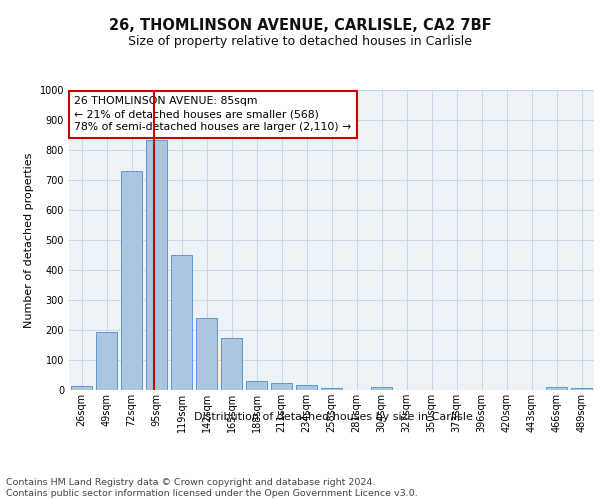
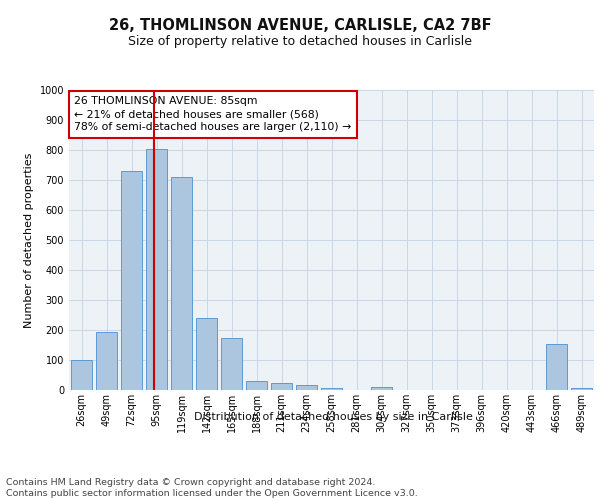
26sqm: 15 -> 100
95sqm: 835 -> 805
119sqm: 450 -> 710
466sqm: 10 -> 155
